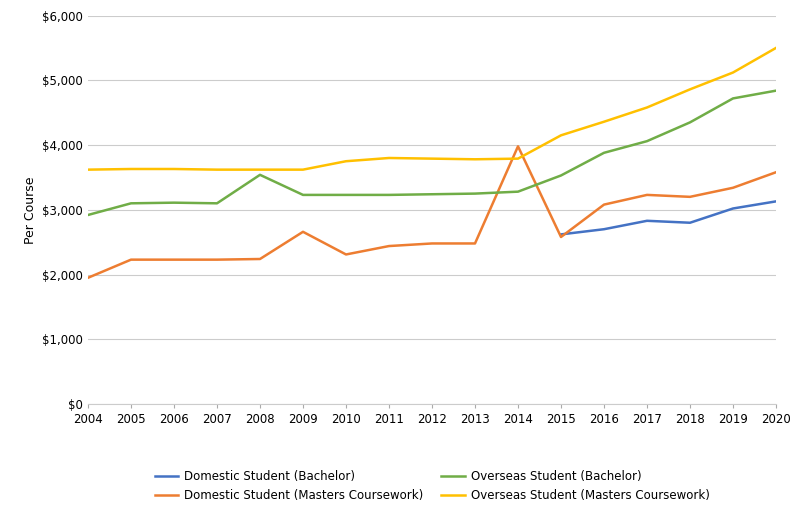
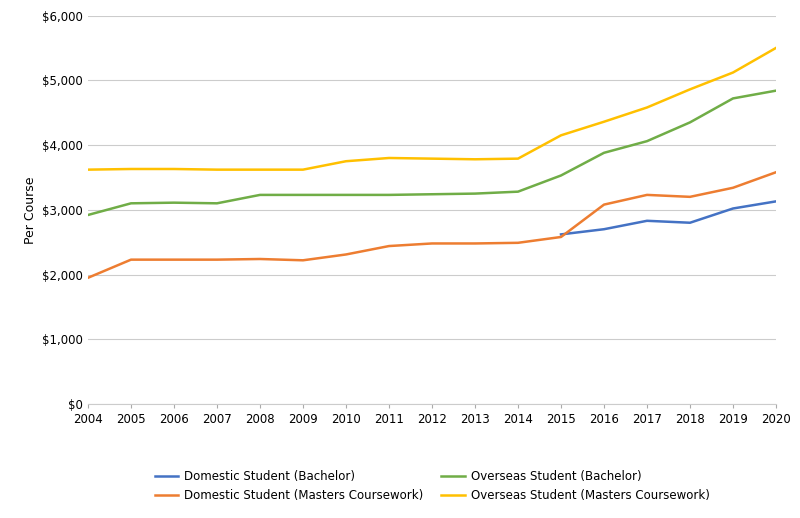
Overseas Student (Bachelor)/2008: $3,540 -> $3,230
Domestic Student (Masters Coursework)/2009: $2,660 -> $2,220
Domestic Student (Masters Coursework)/2014: $3,980 -> $2,490
